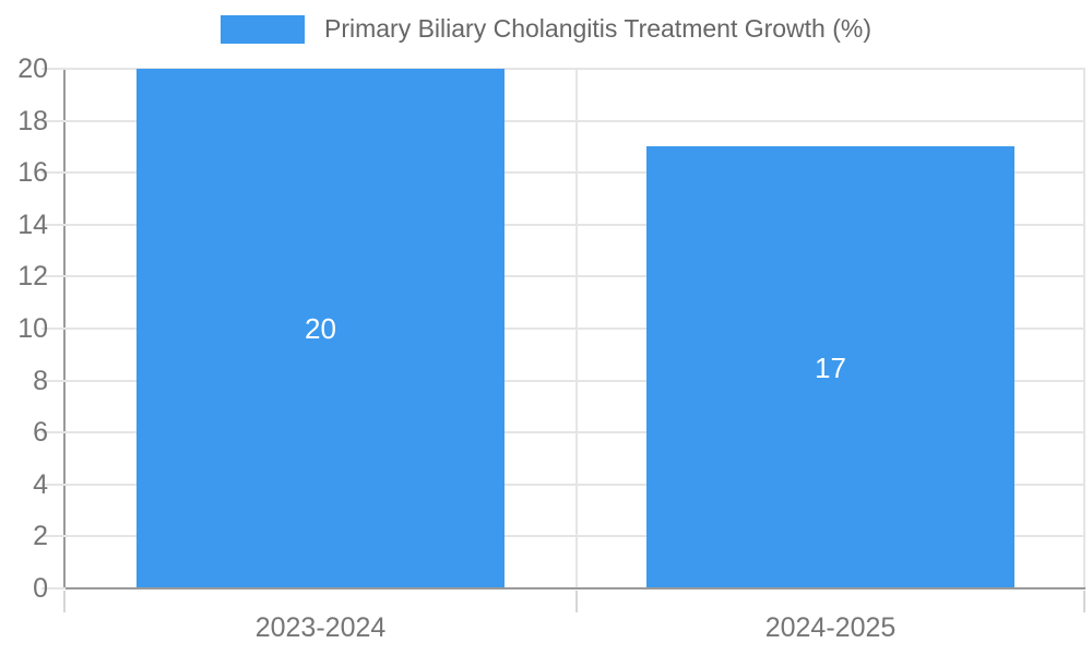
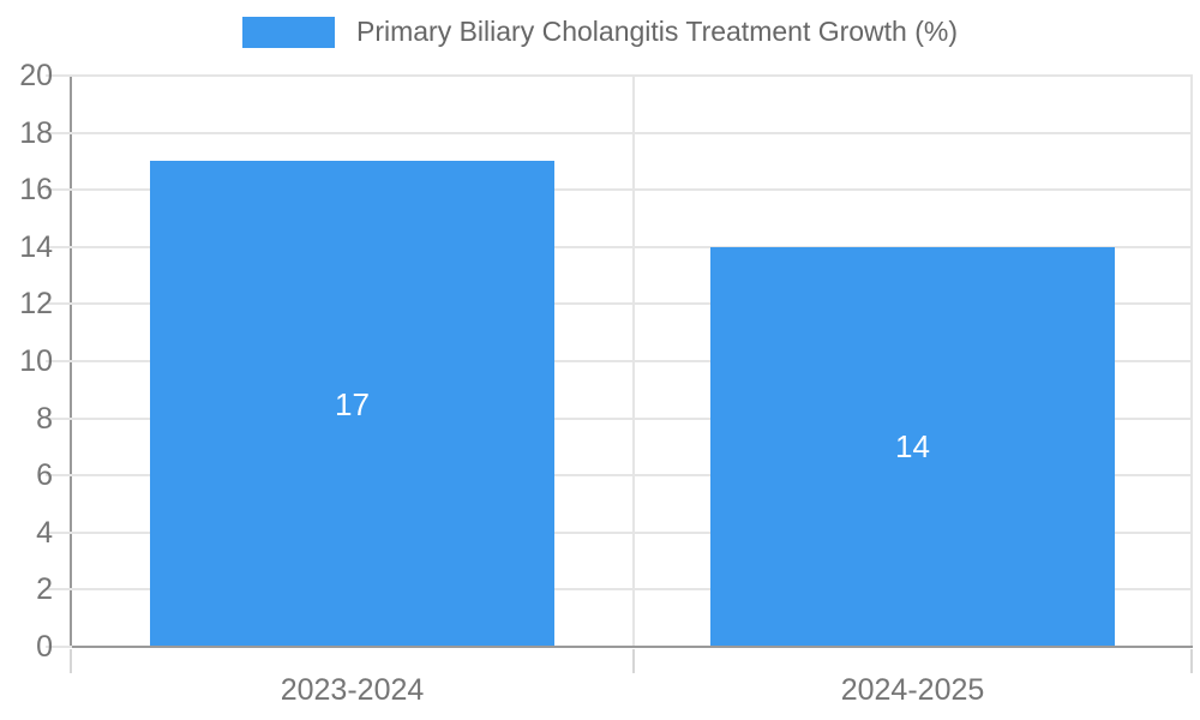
2023-2024: 20 -> 17
2024-2025: 17 -> 14
